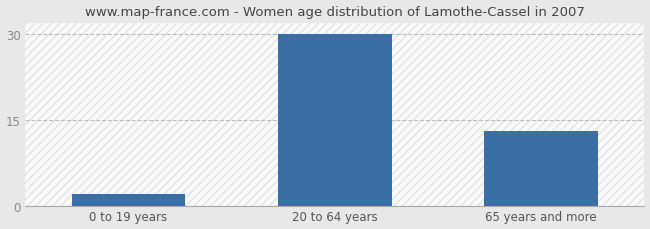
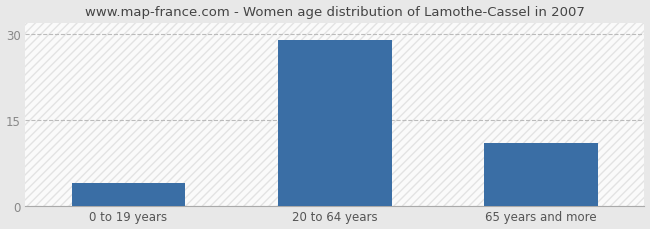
0 to 19 years: 2 -> 4
20 to 64 years: 30 -> 29
65 years and more: 13 -> 11
